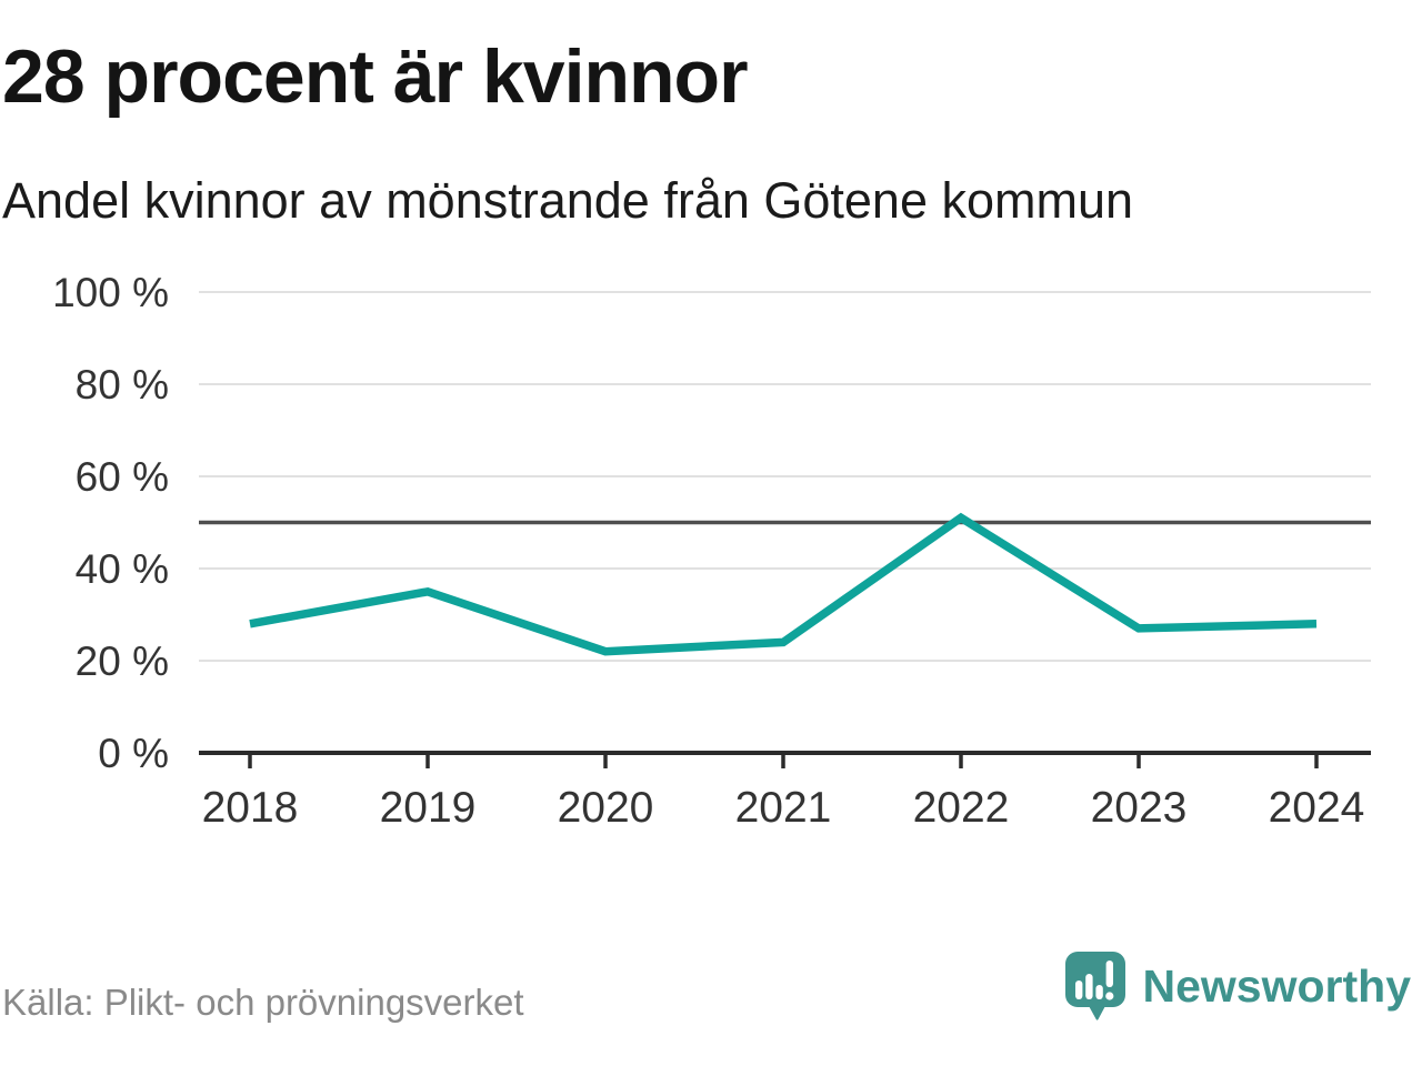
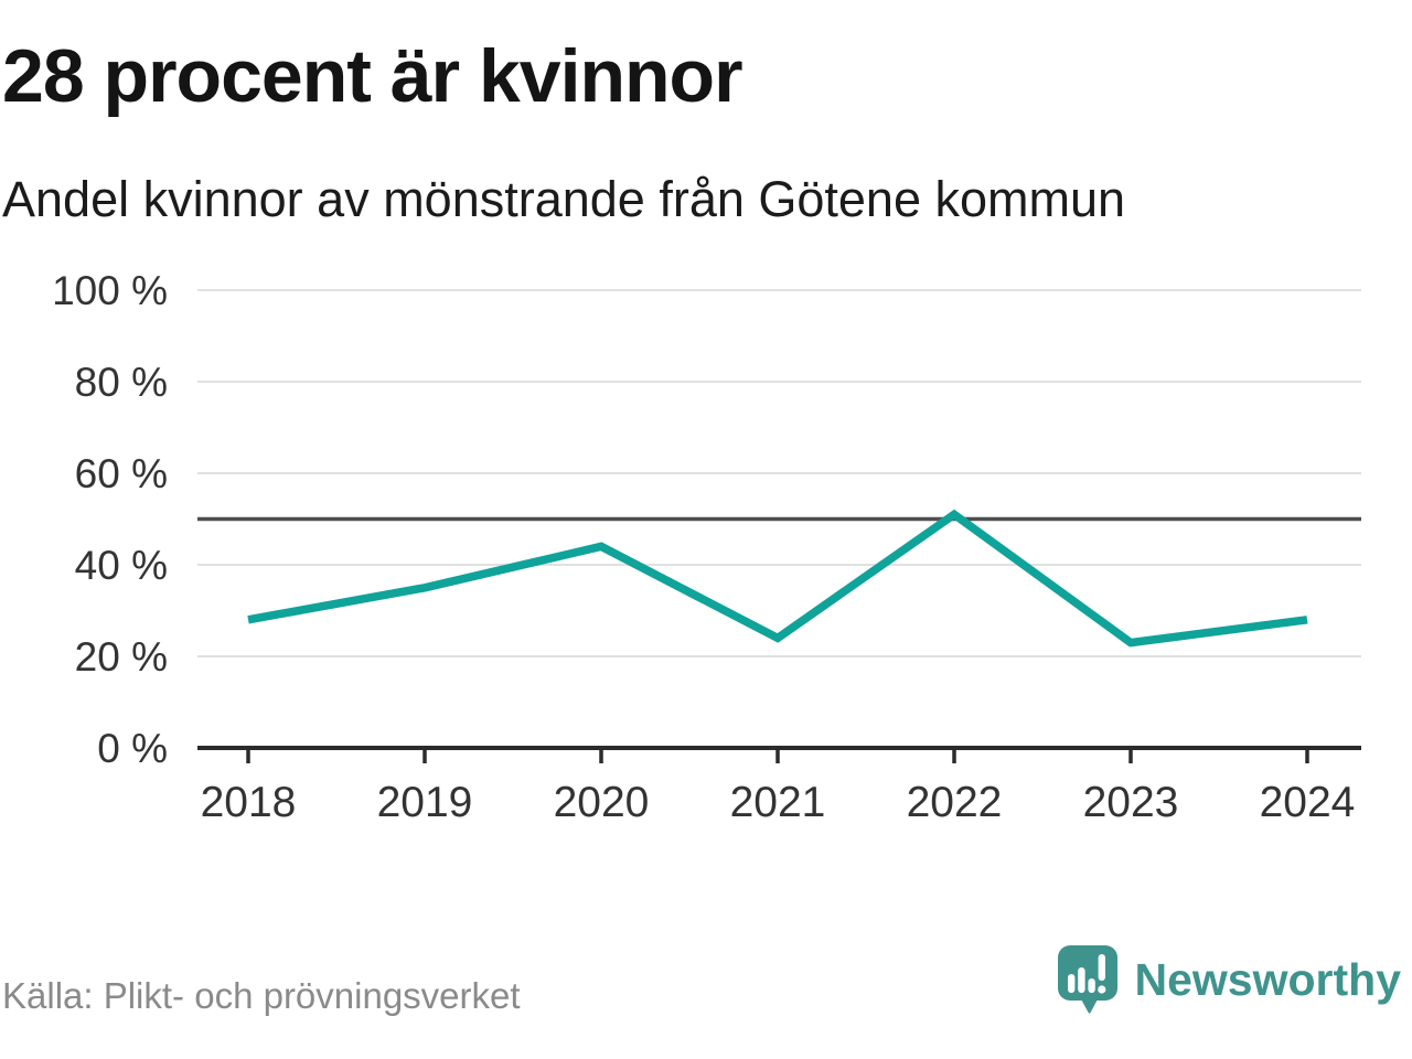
2020: 22% -> 44%
2023: 27% -> 23%
